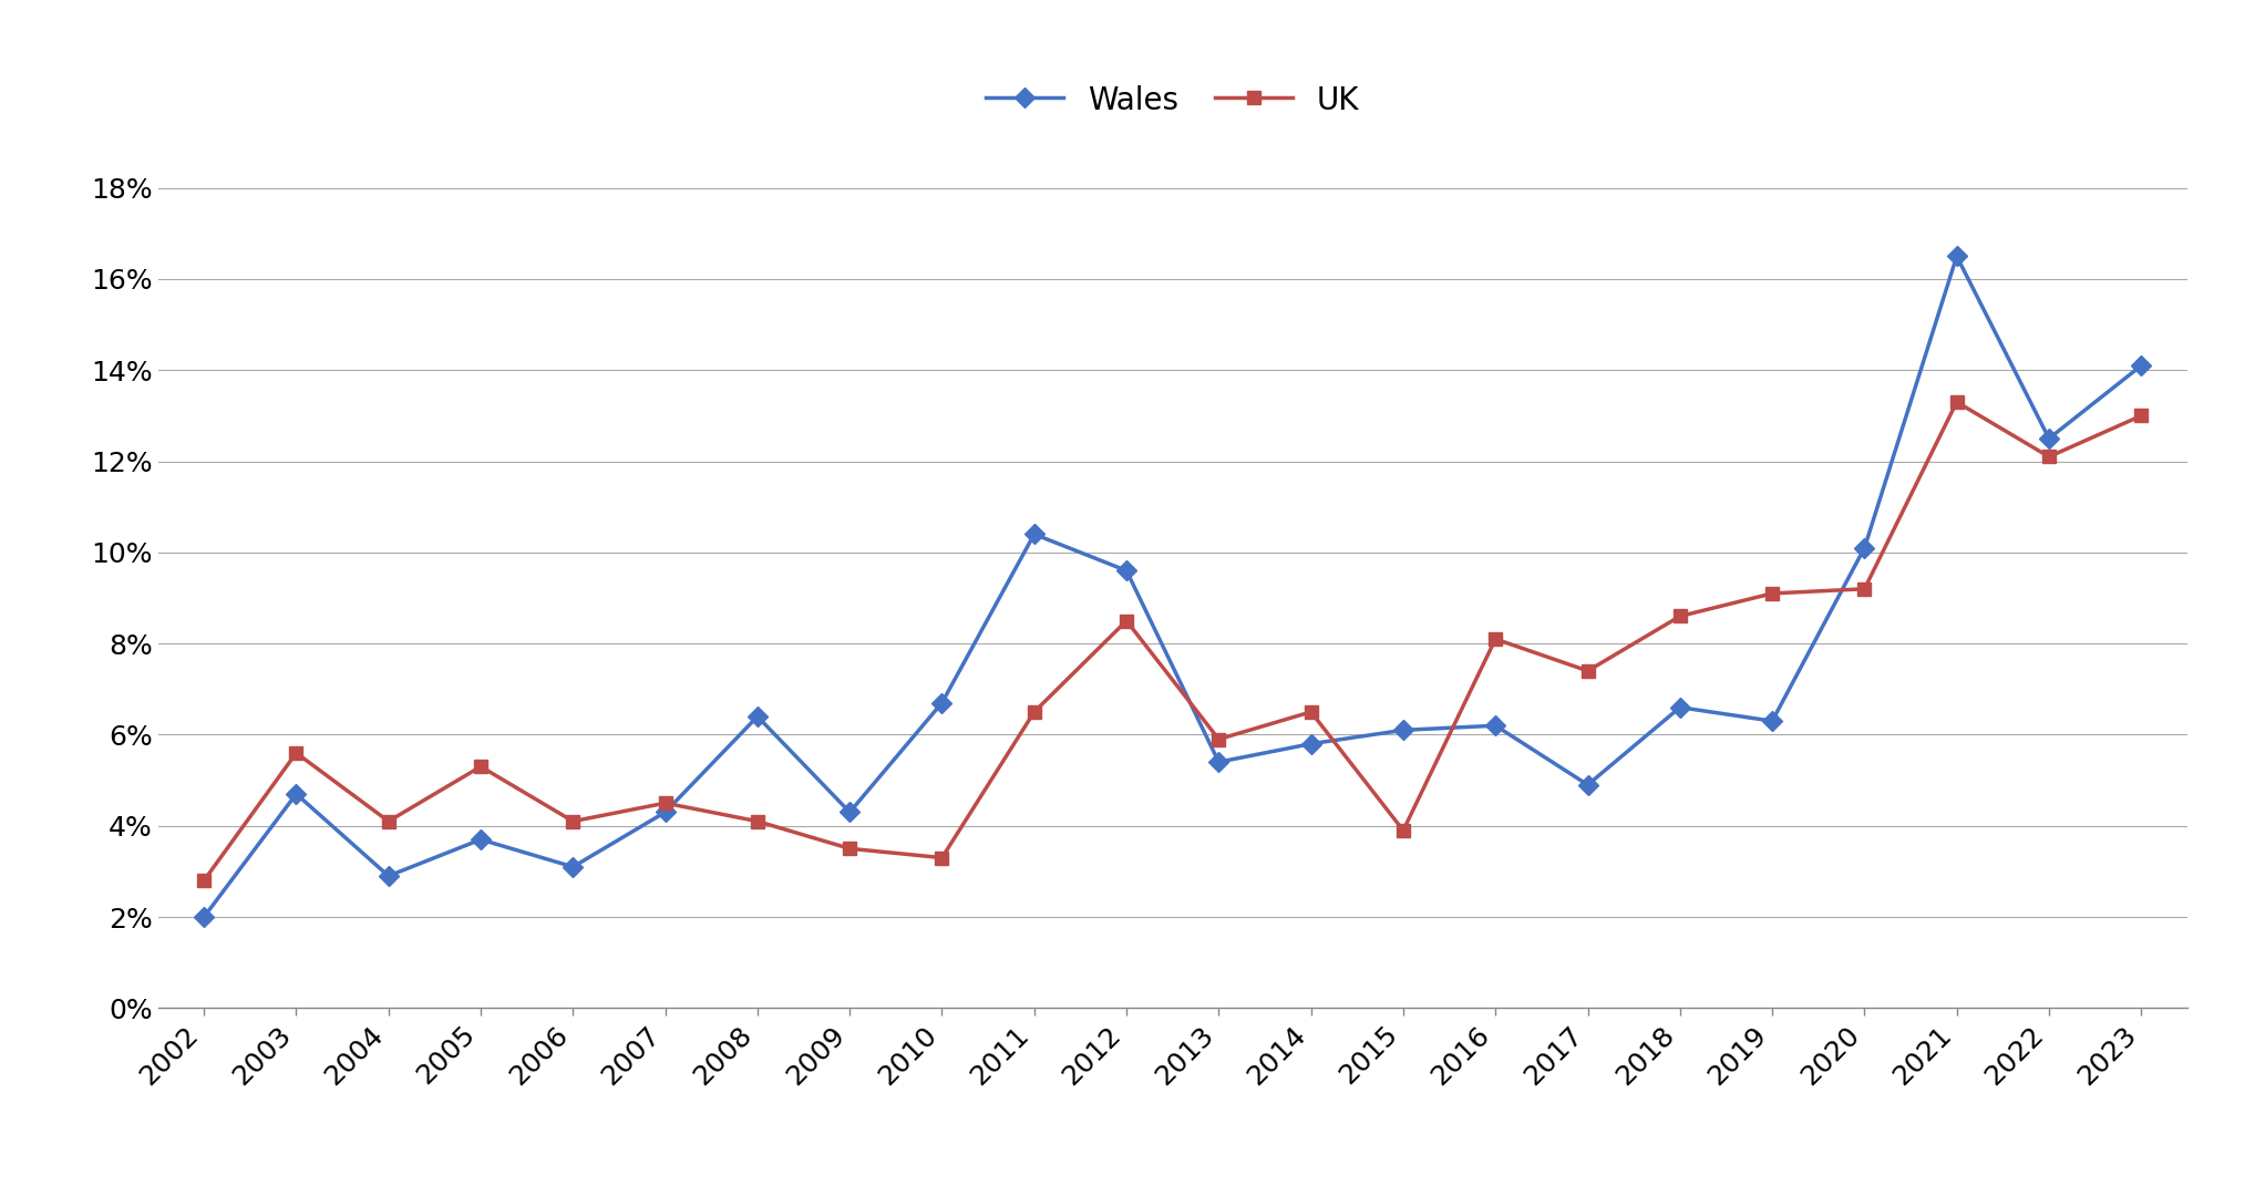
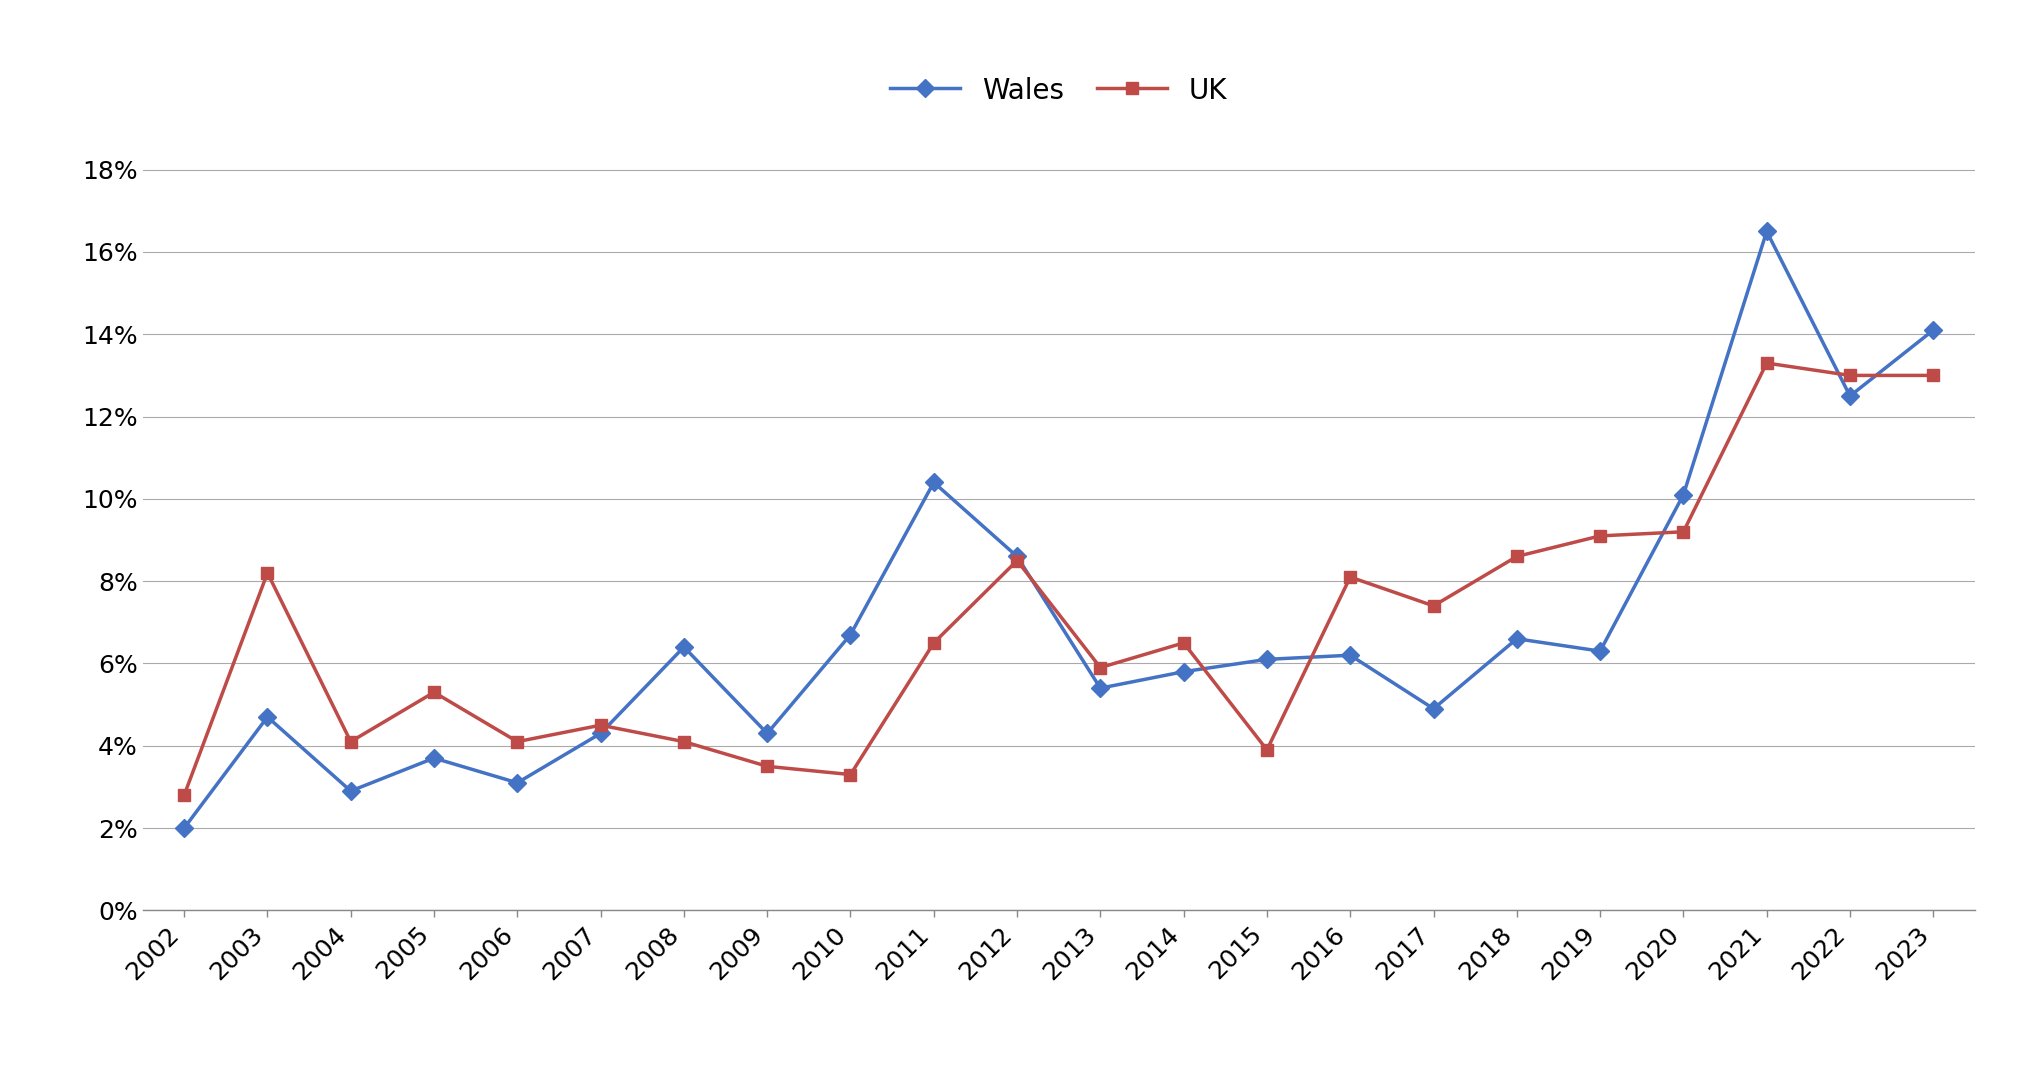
UK/2003: 5.6% -> 8.2%
Wales/2012: 9.6% -> 8.6%
UK/2022: 12.1% -> 13.0%
